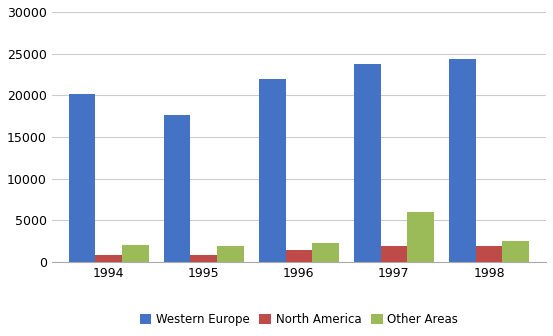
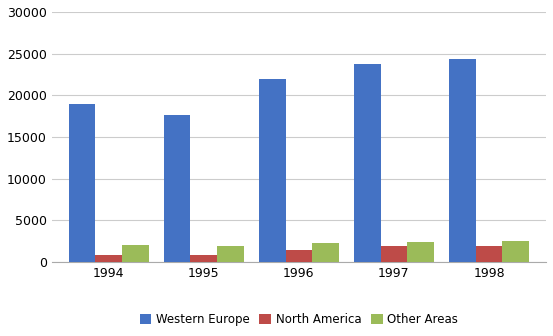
Western Europe/1994: 20200 -> 18900
Other Areas/1997: 6000 -> 2400
